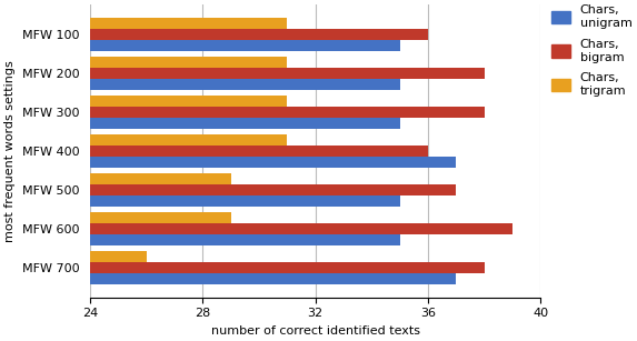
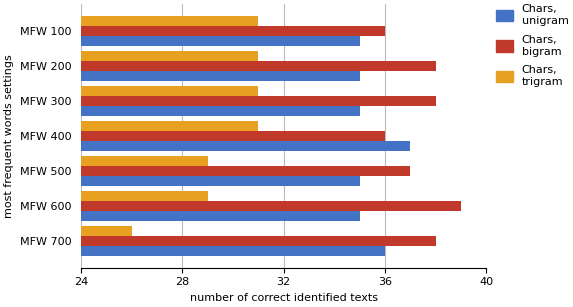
Chars, unigram/MFW 700: 37 -> 36
